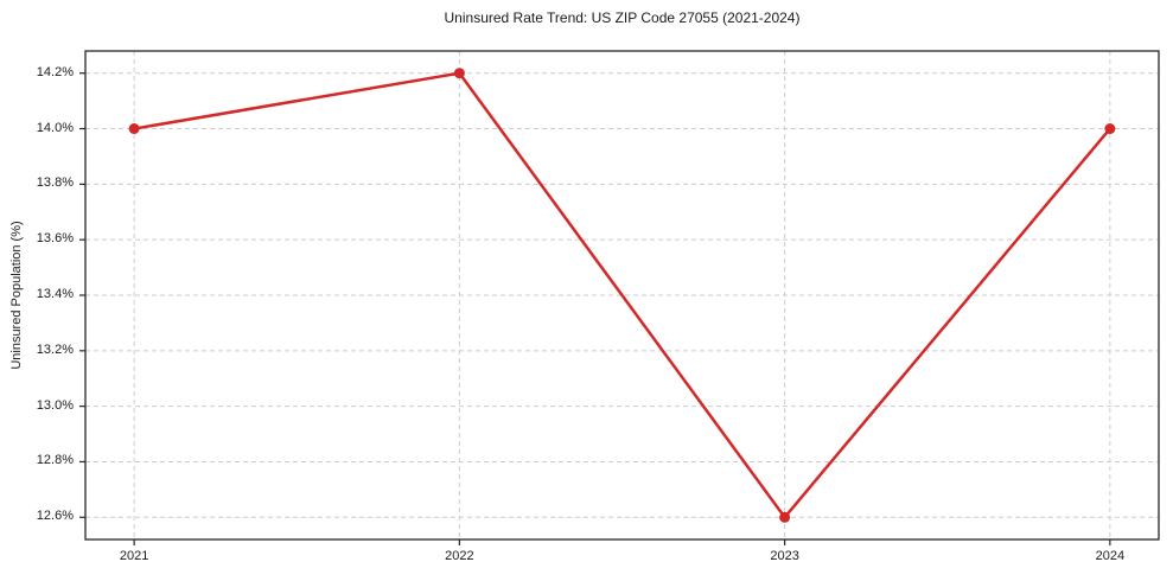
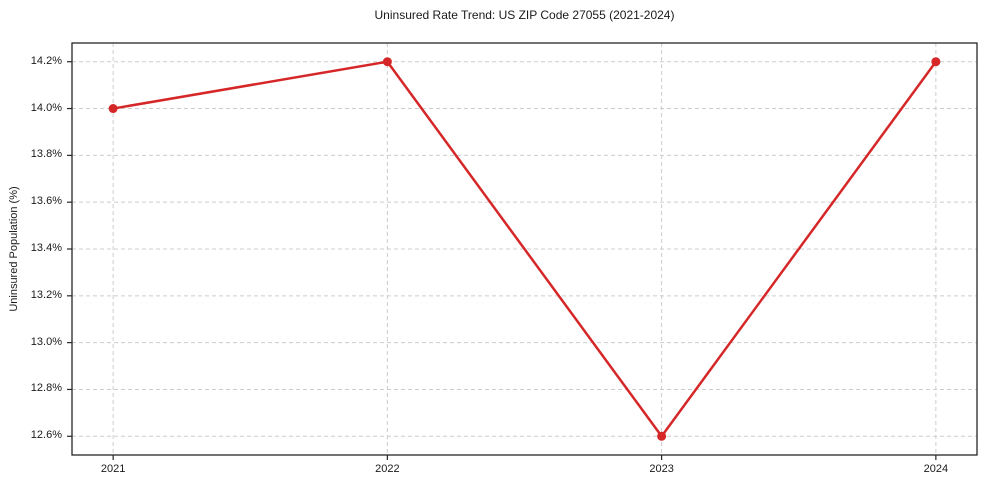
2024: 14.0% -> 14.2%
